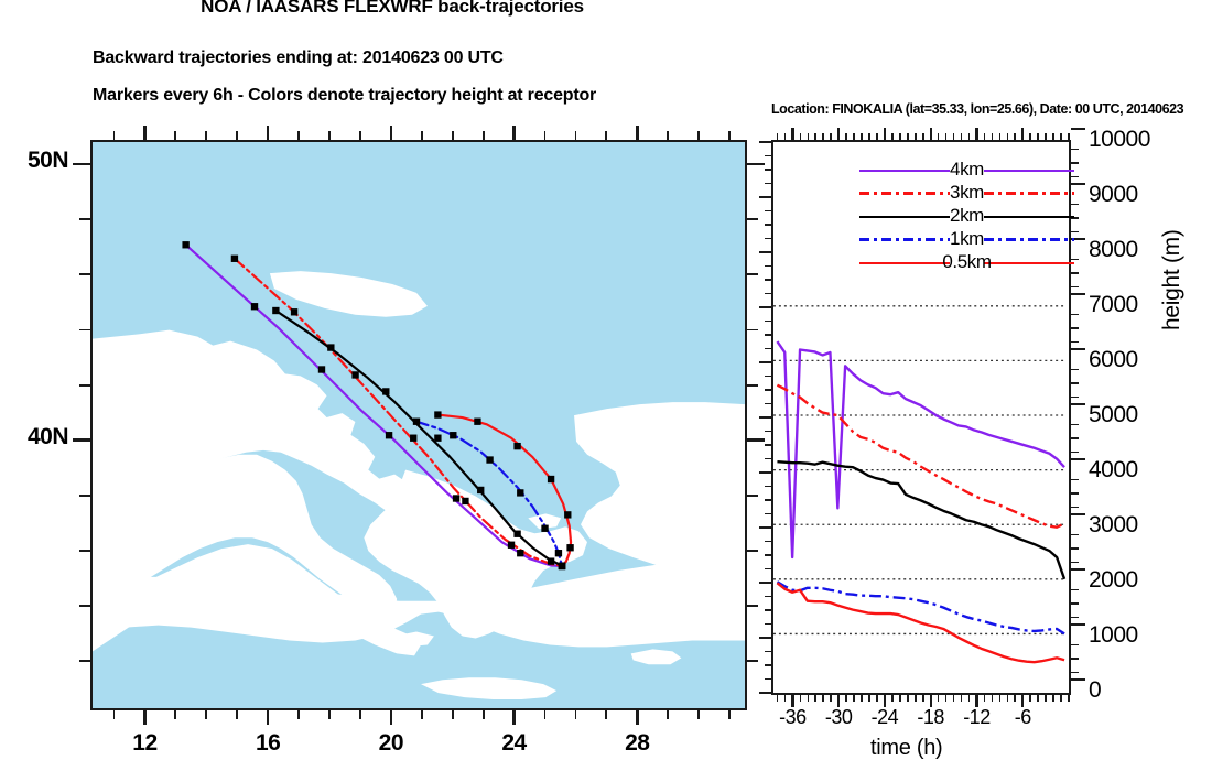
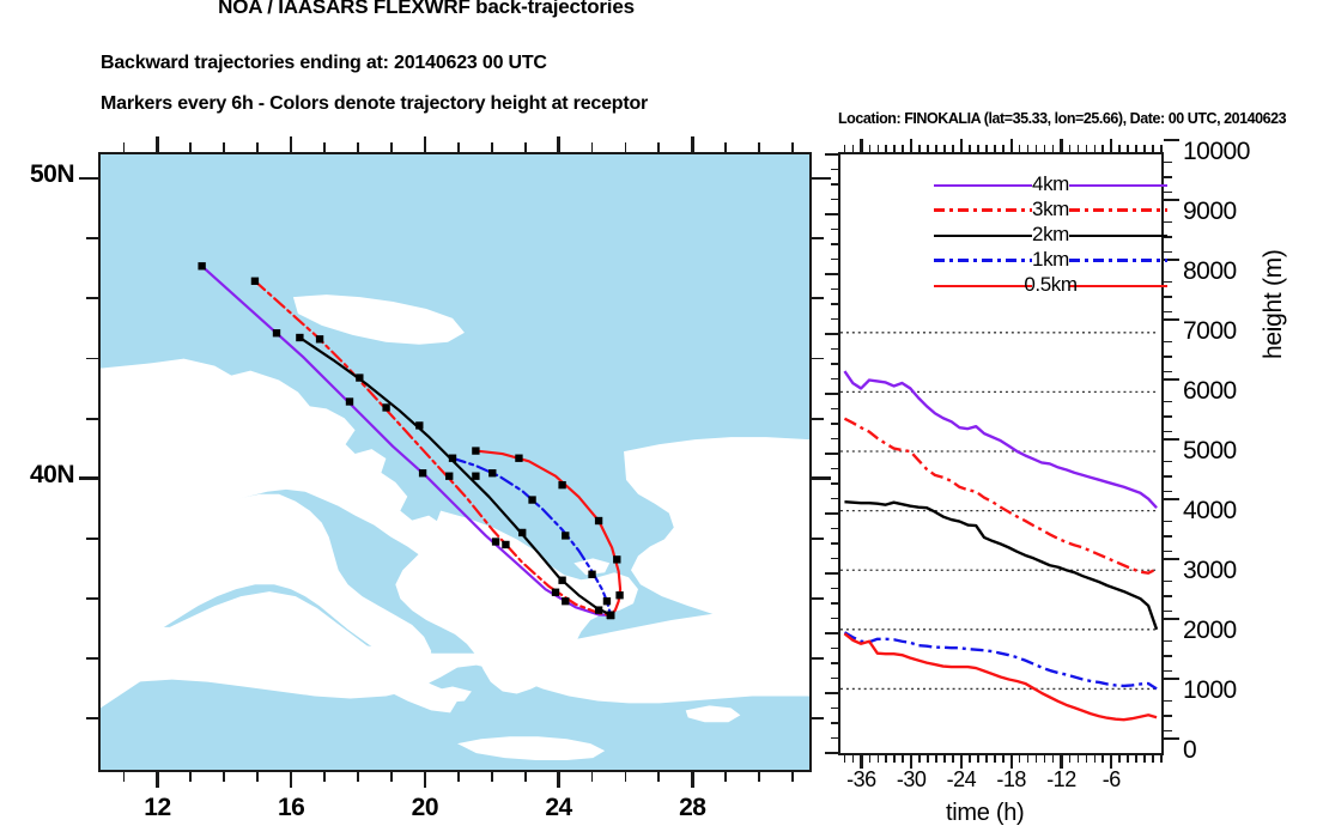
4km/-36: 2400 -> 6100
4km/-30: 3300 -> 6100
